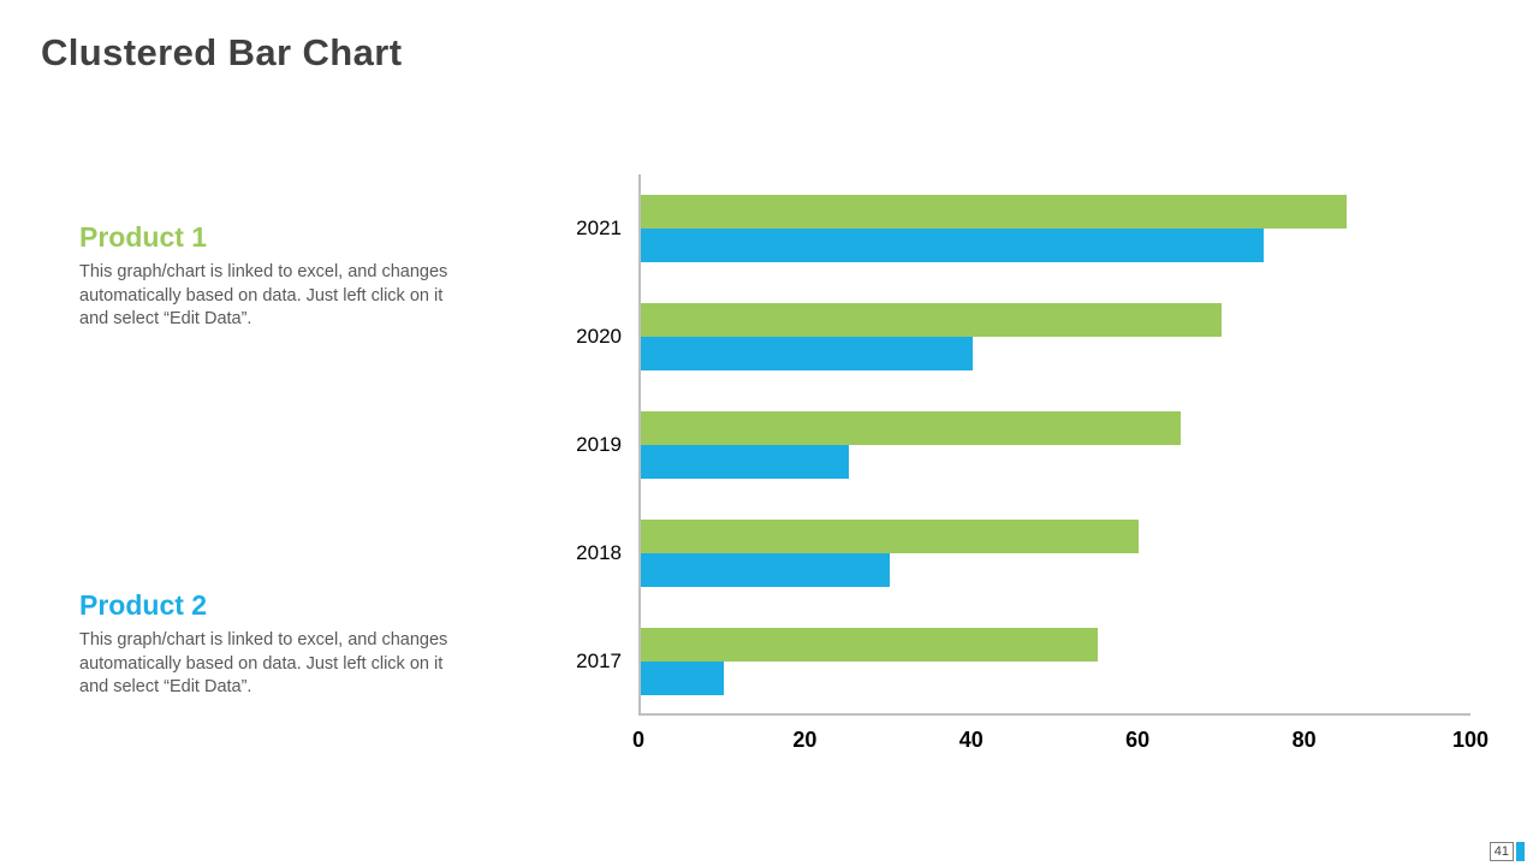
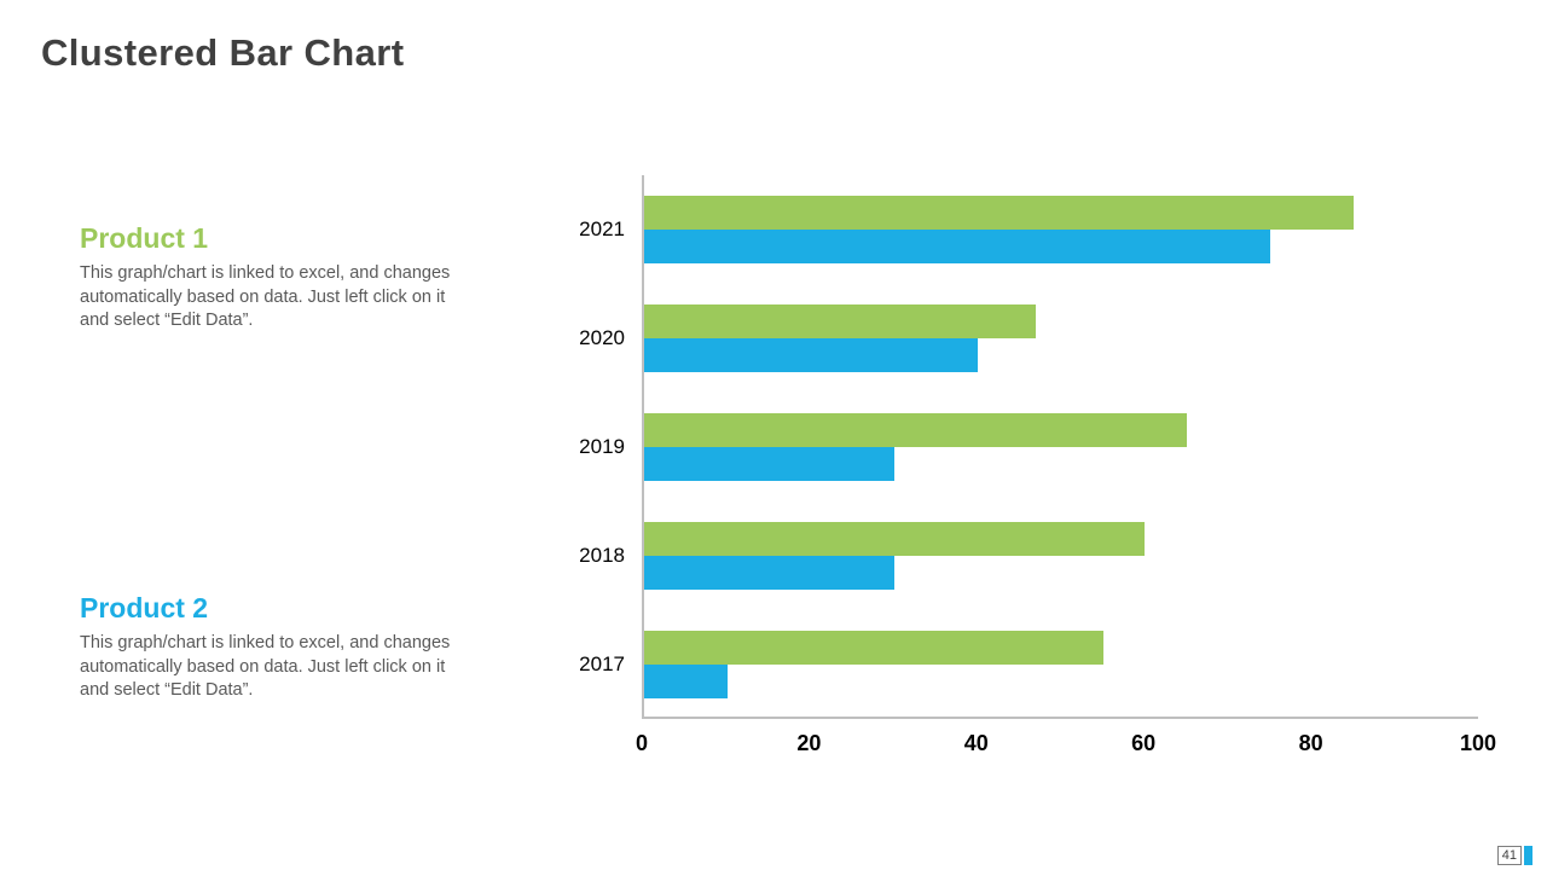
Product 1/2020: 70 -> 47
Product 2/2019: 25 -> 30
